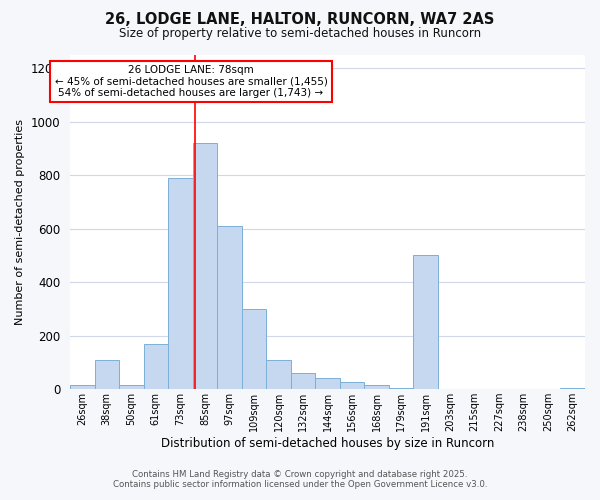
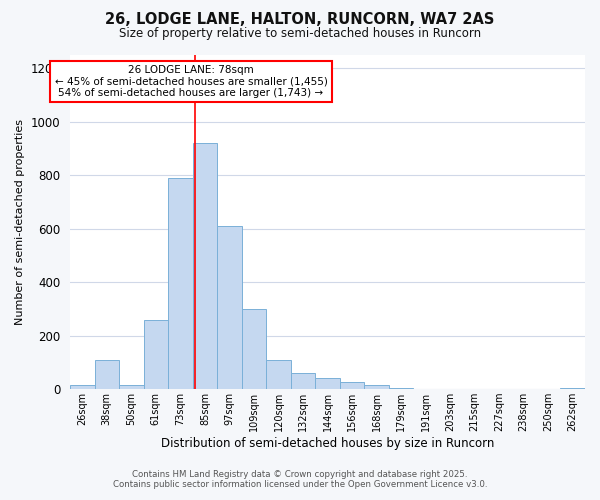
61sqm: 170 -> 260
191sqm: 500 -> 2
